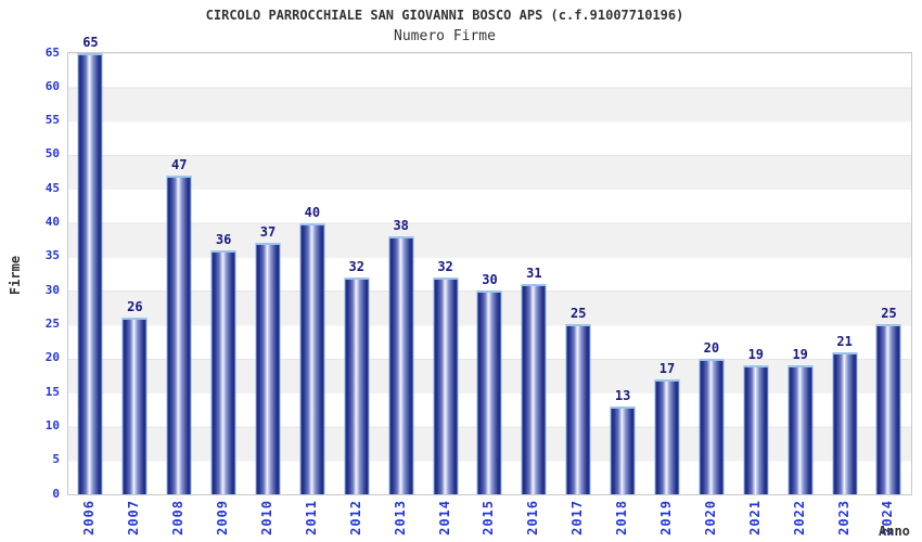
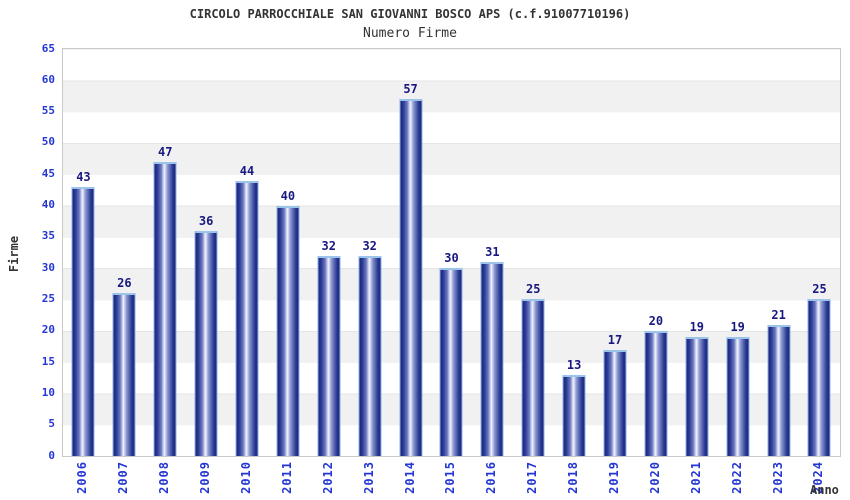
2006: 65 -> 43
2010: 37 -> 44
2013: 38 -> 32
2014: 32 -> 57
